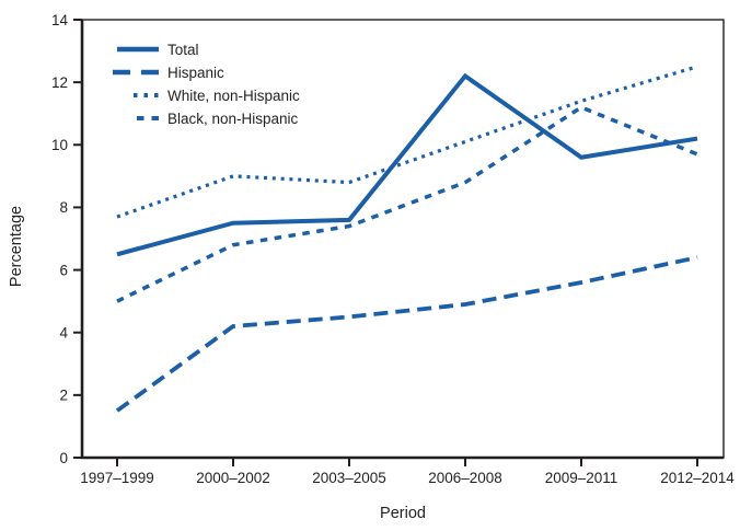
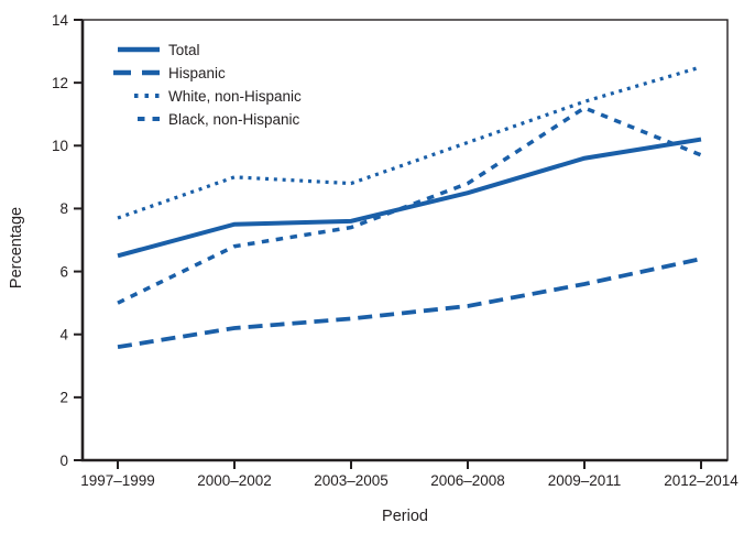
Hispanic/1997–1999: 1.5 -> 3.6
Total/2006–2008: 12.2 -> 8.5
